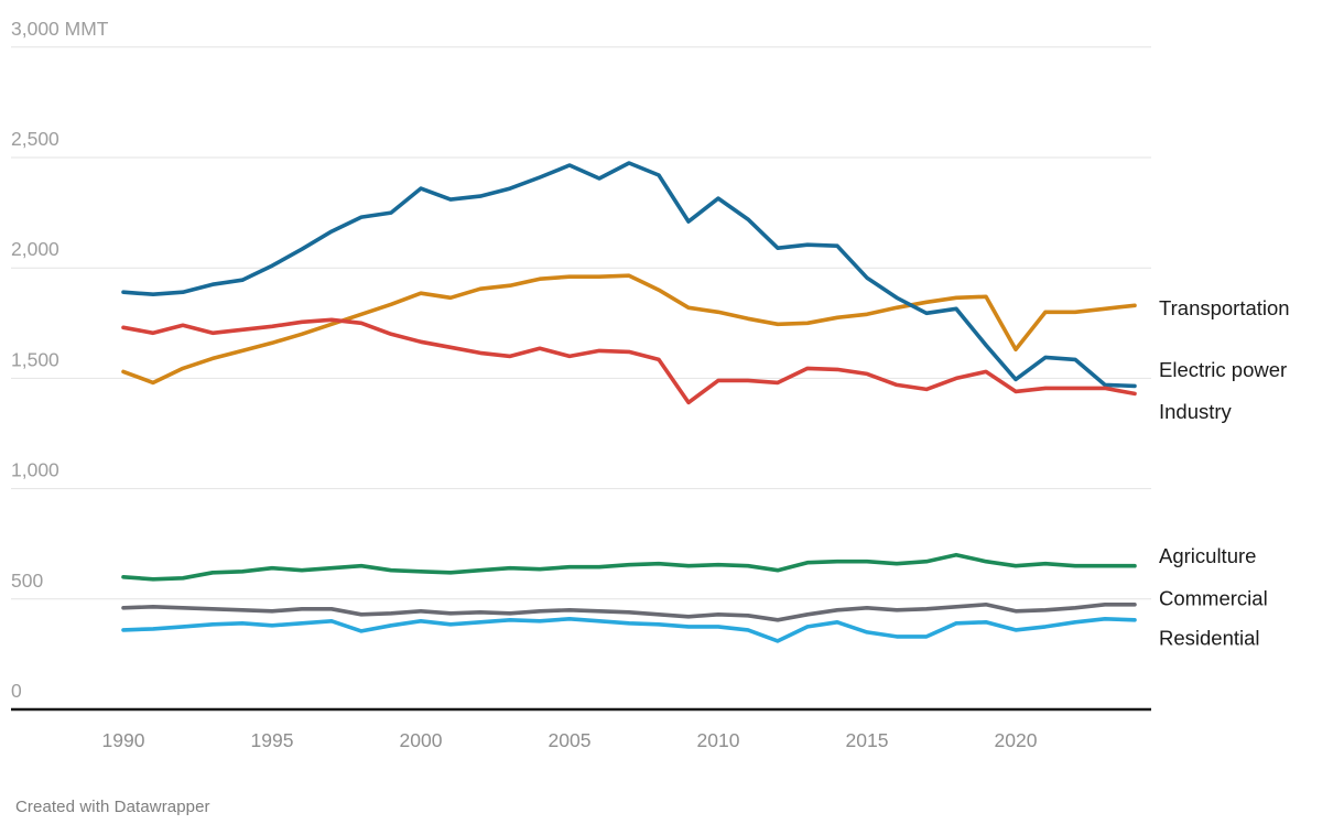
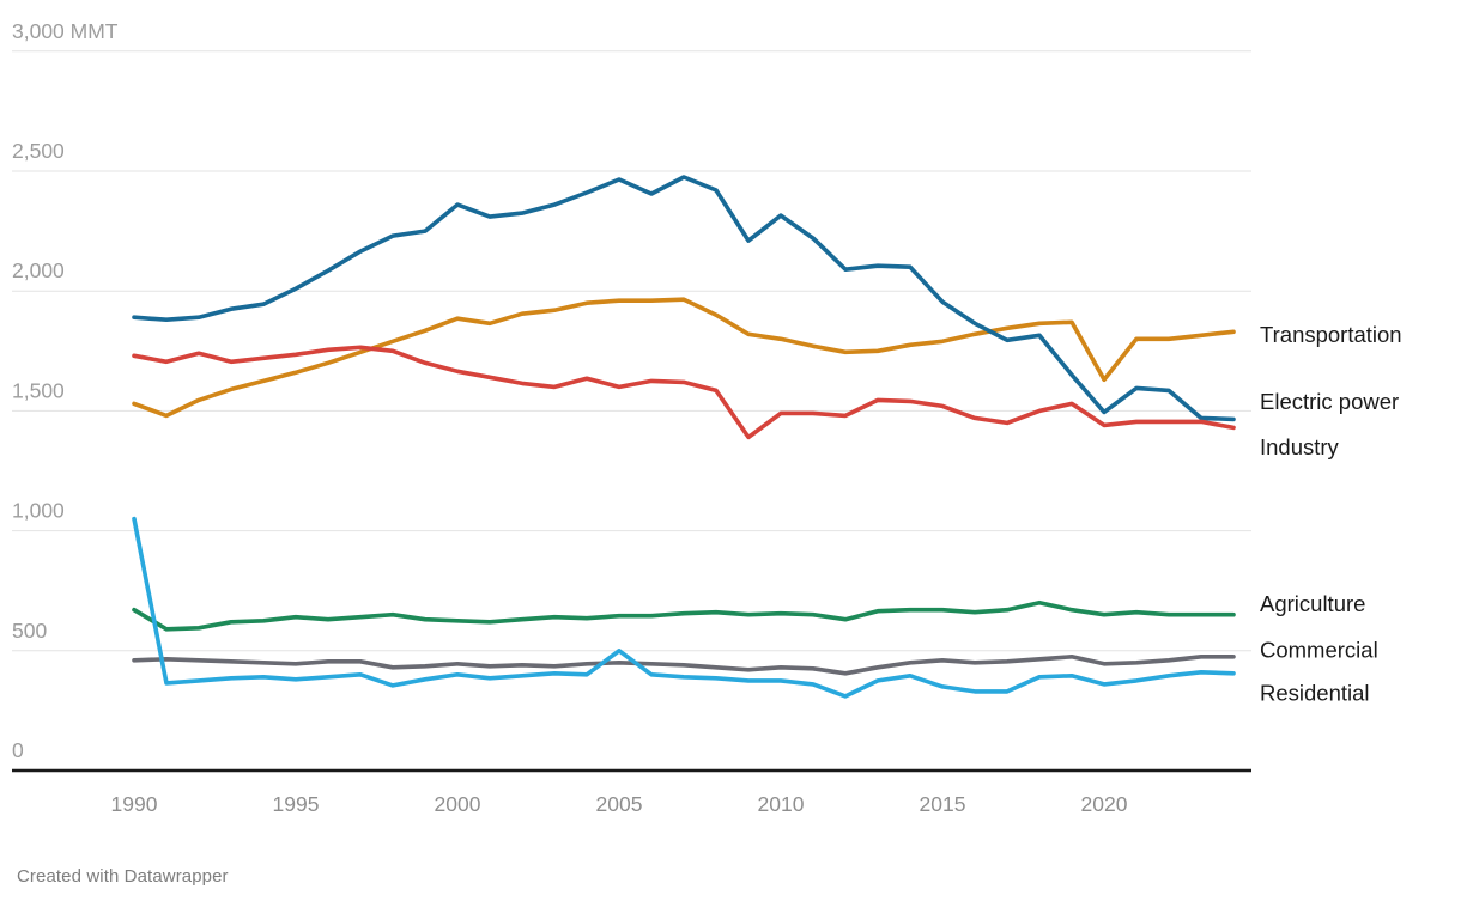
Agriculture/1990: 600 -> 670
Residential/1990: 360 -> 1050
Residential/2005: 410 -> 500
